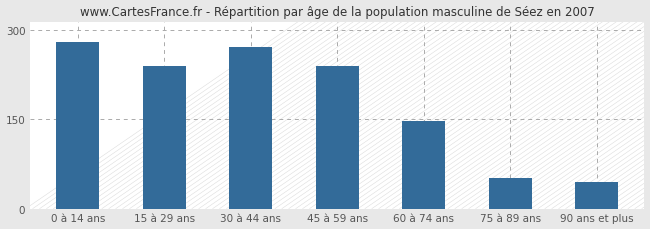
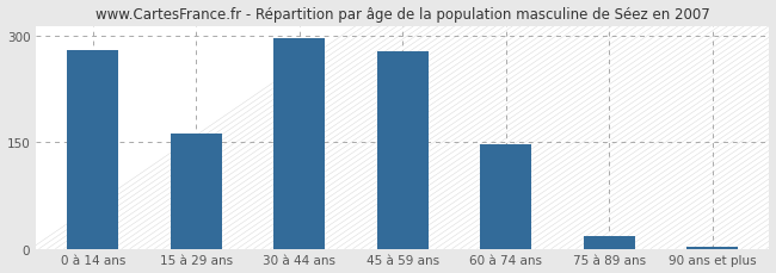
15 à 29 ans: 240 -> 163
30 à 44 ans: 272 -> 298
45 à 59 ans: 240 -> 278
75 à 89 ans: 52 -> 18
90 ans et plus: 44 -> 2
